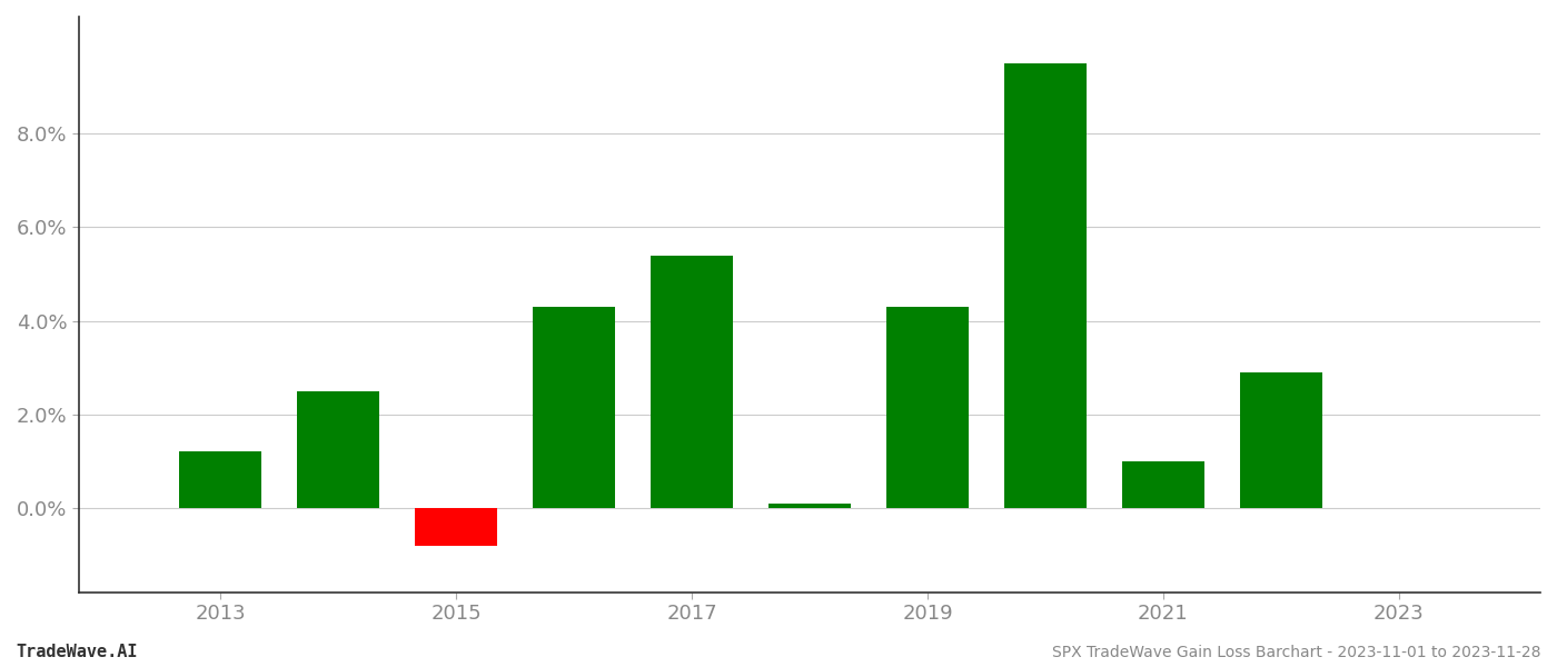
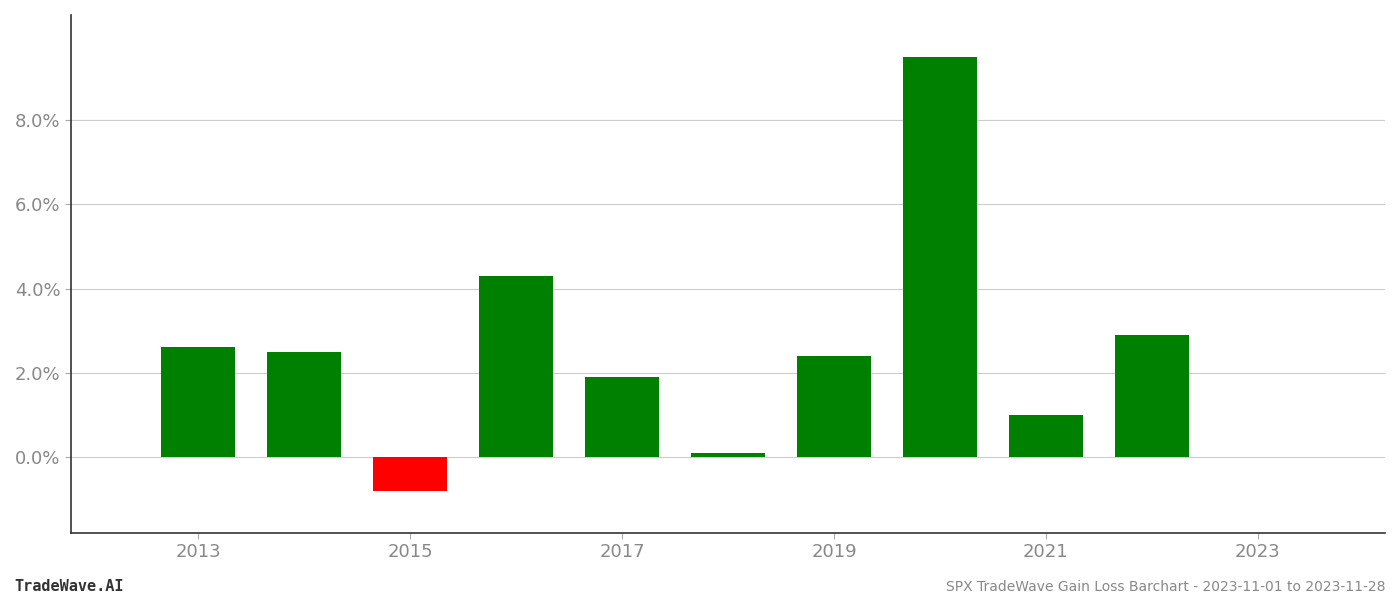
2013: 1.2% -> 2.6%
2017: 5.4% -> 1.9%
2019: 4.3% -> 2.4%
